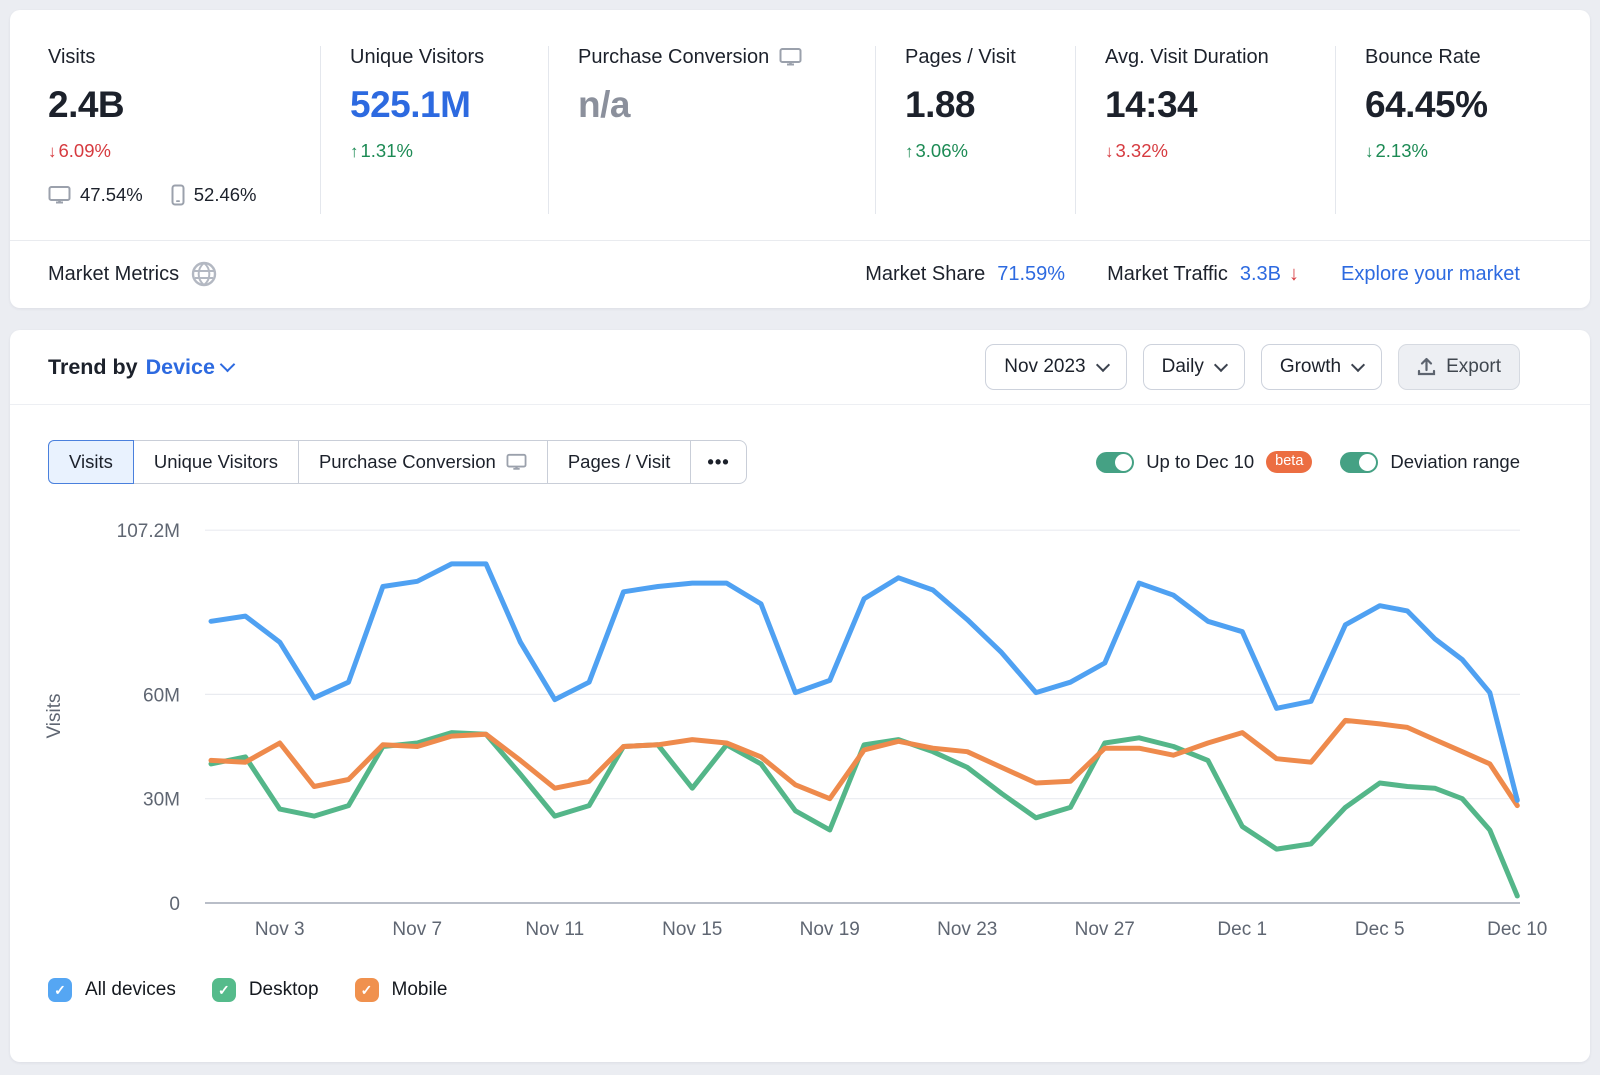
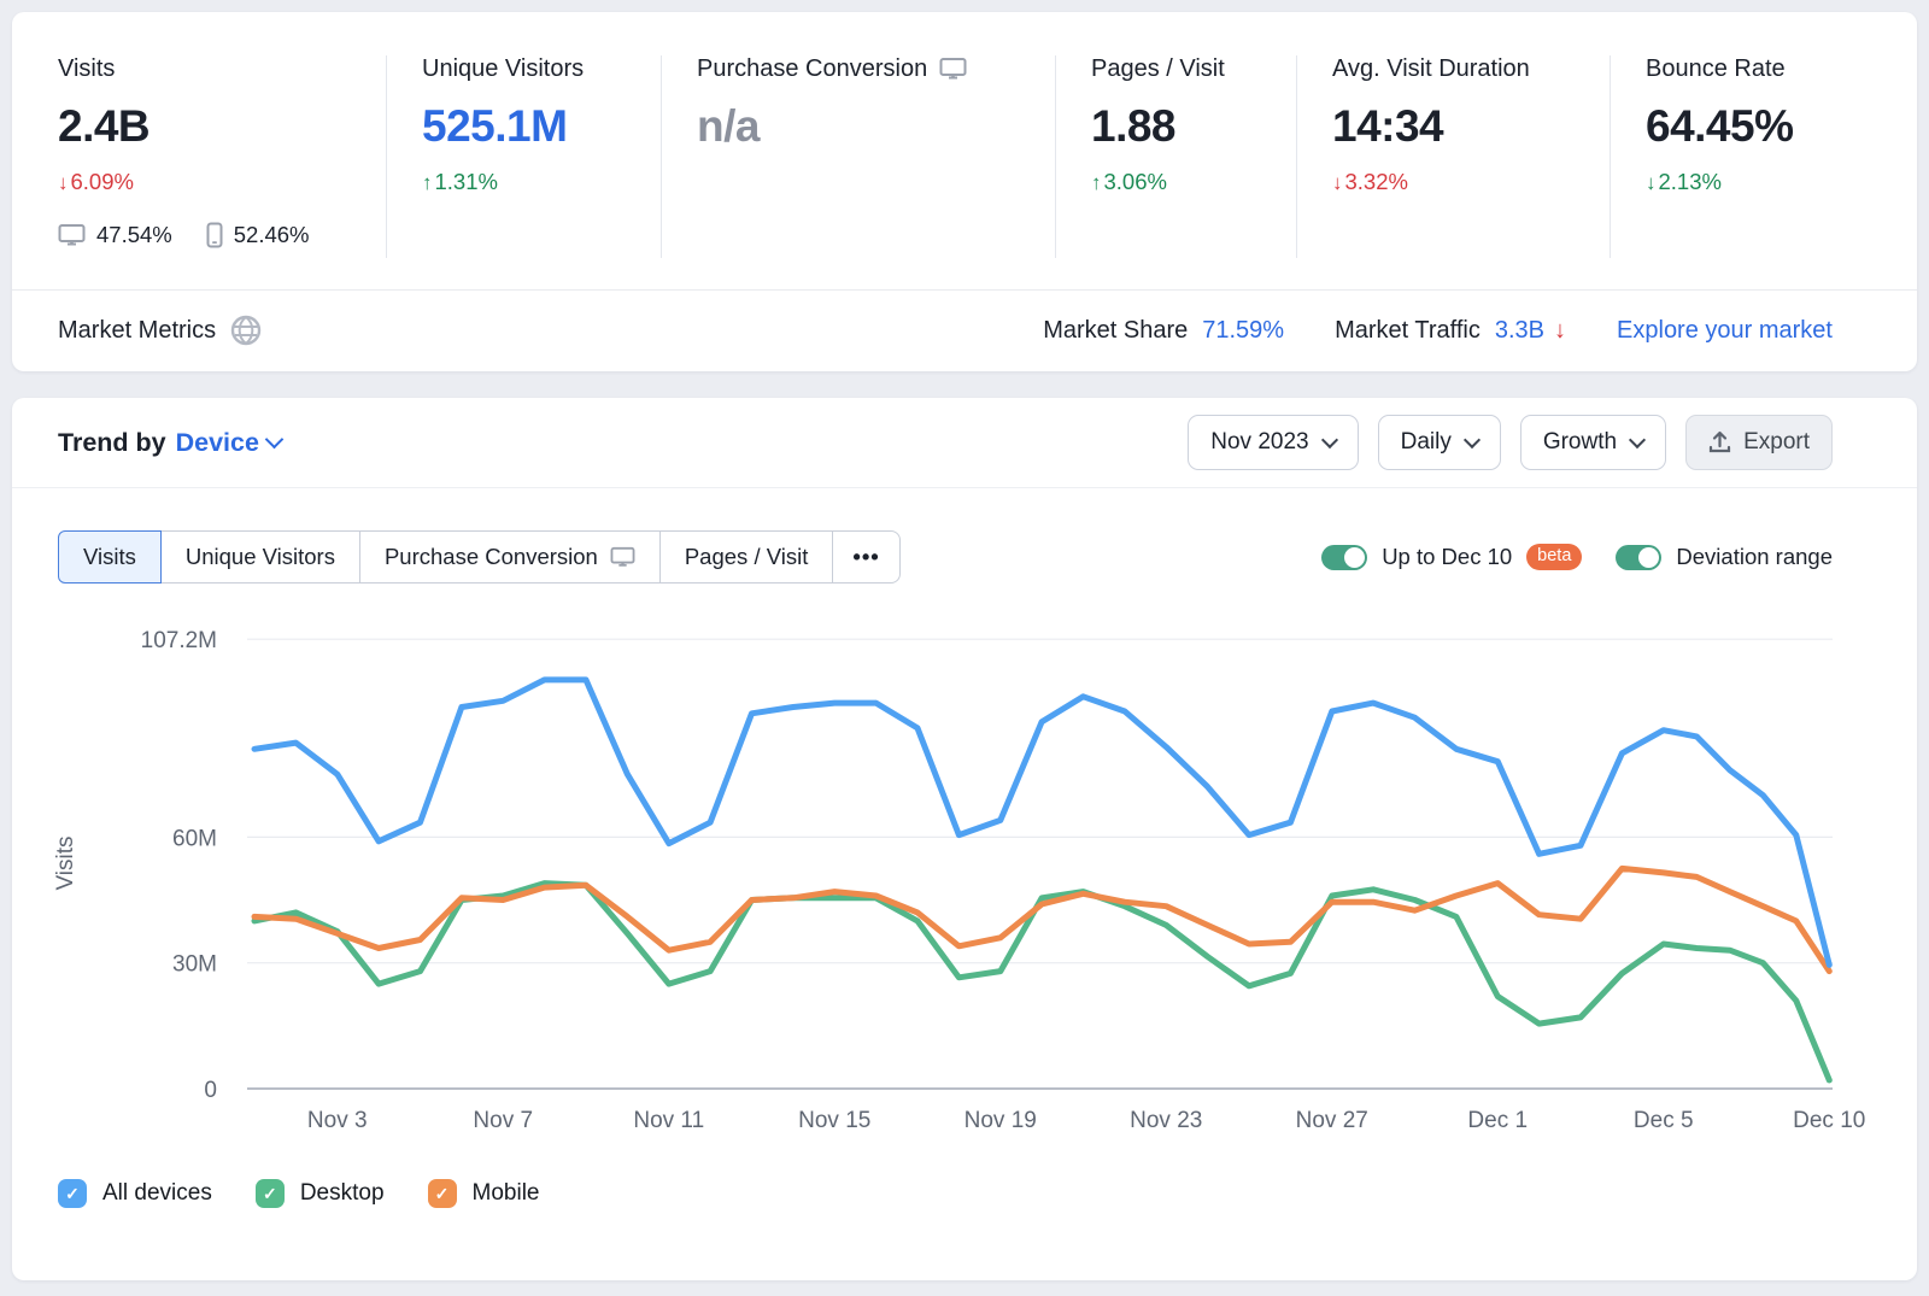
Desktop/Nov 3: 27M -> 38M
Mobile/Nov 3: 46M -> 37M
Desktop/Nov 15: 33M -> 46M
Desktop/Nov 19: 21M -> 28M
Mobile/Nov 19: 30M -> 36M
All devices/Nov 27: 69M -> 90M
